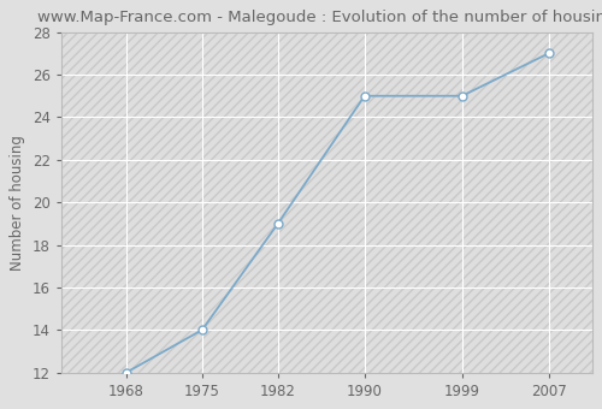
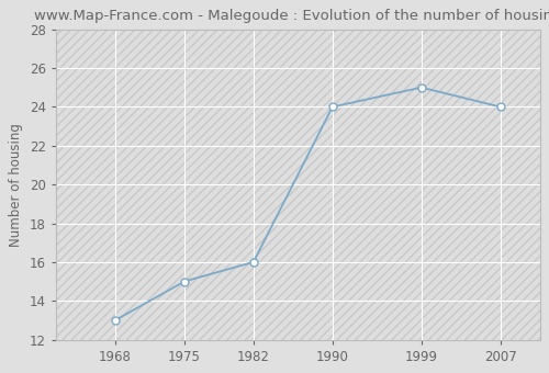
1968: 12 -> 13
1975: 14 -> 15
1982: 19 -> 16
1990: 25 -> 24
2007: 27 -> 24
